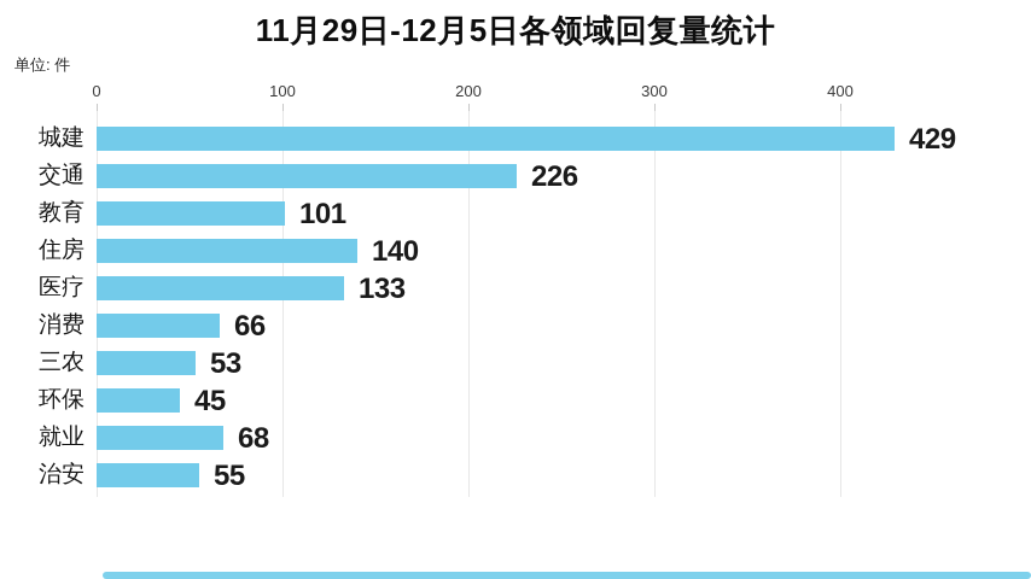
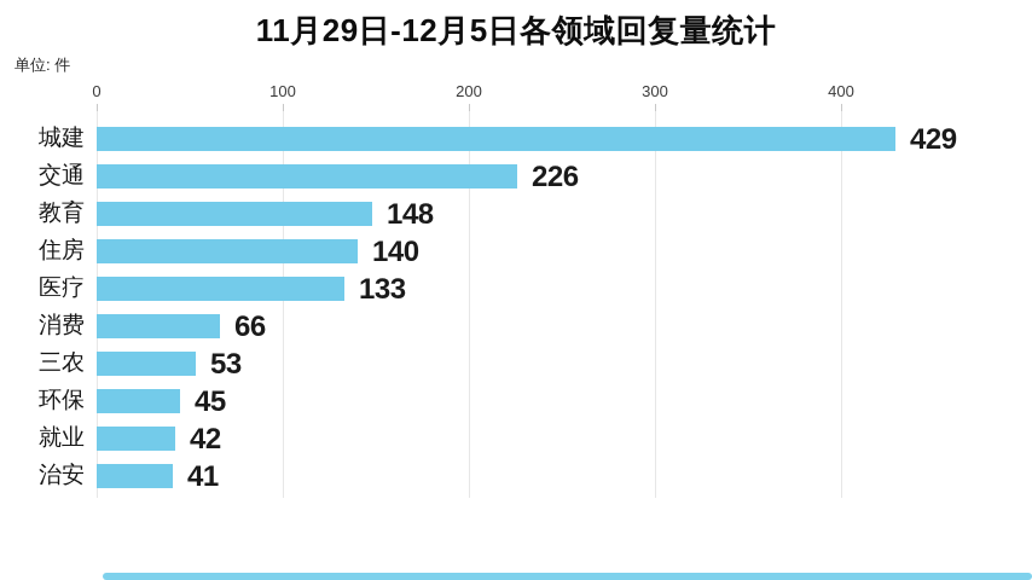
教育: 101 -> 148
就业: 68 -> 42
治安: 55 -> 41
